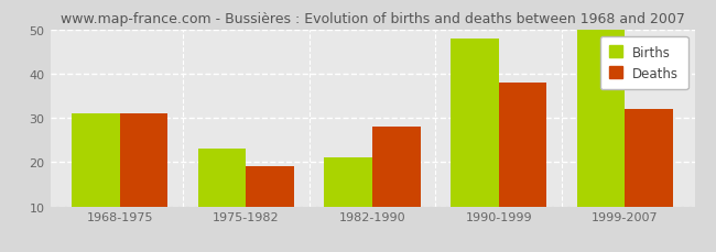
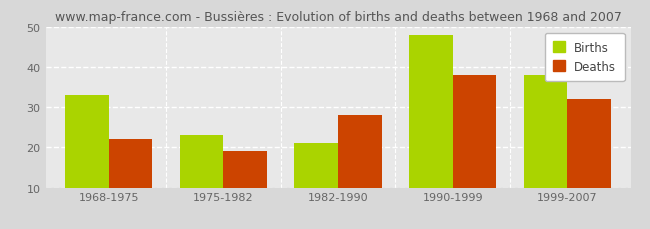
Births/1968-1975: 31 -> 33
Deaths/1968-1975: 31 -> 22
Births/1999-2007: 50 -> 38
